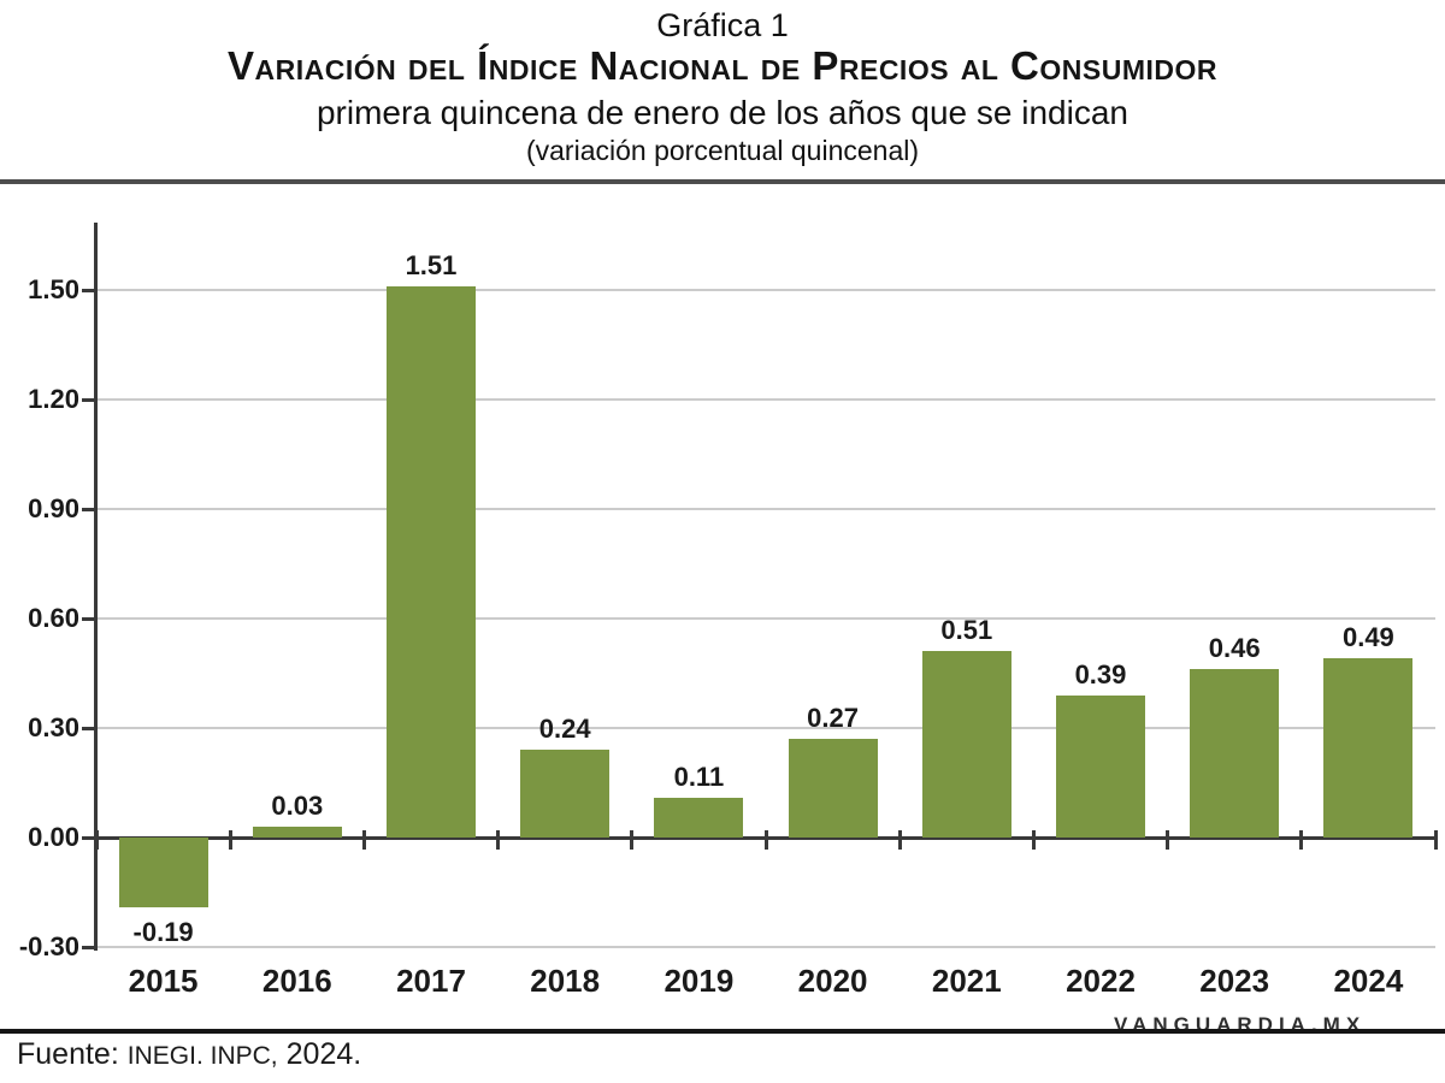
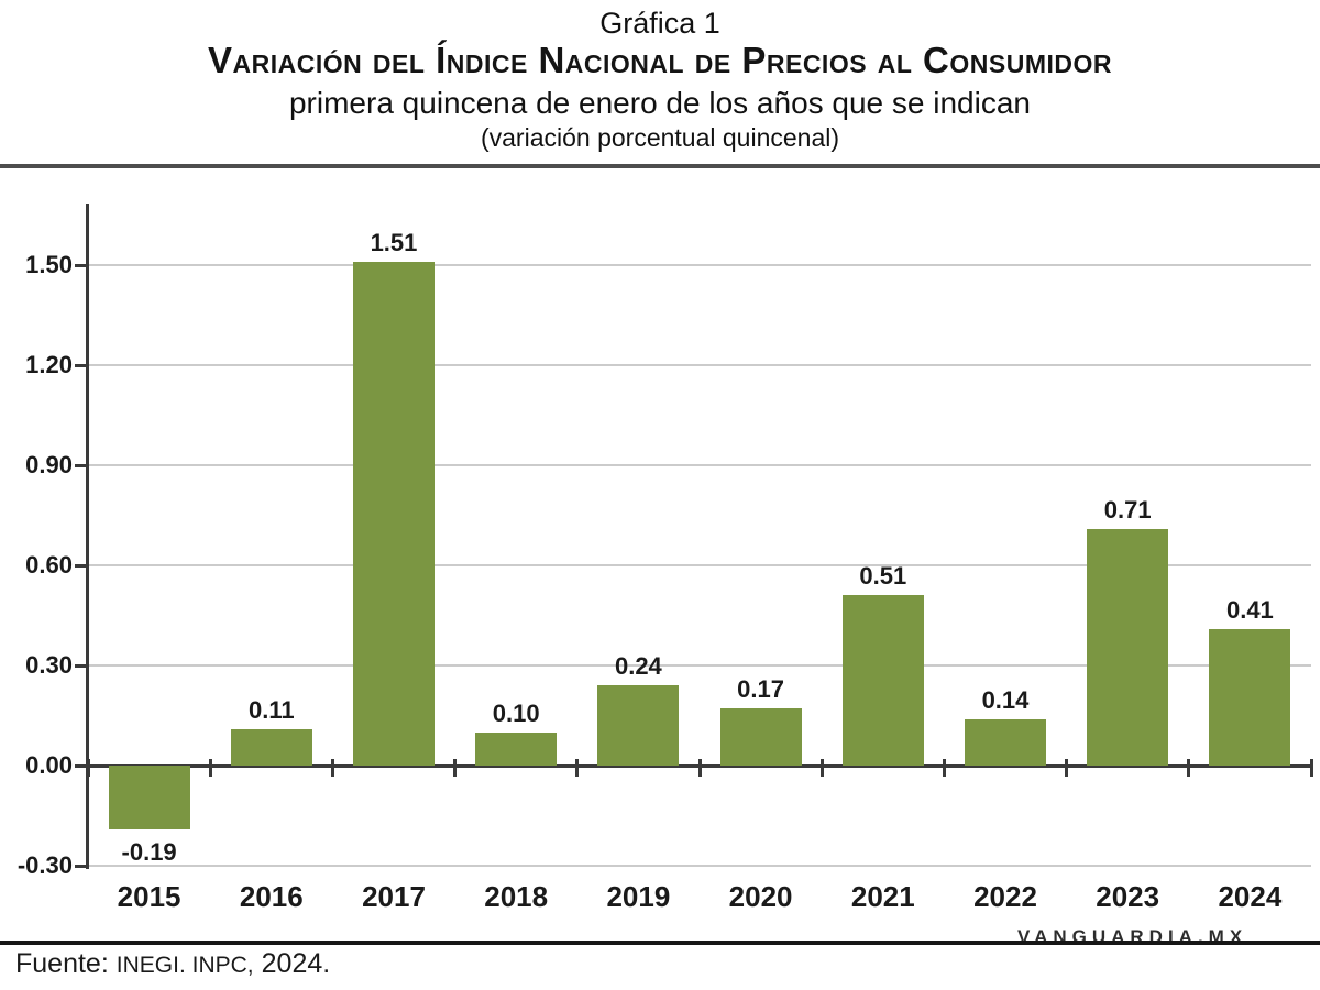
2016: 0.03 -> 0.11
2018: 0.24 -> 0.10
2019: 0.11 -> 0.24
2020: 0.27 -> 0.17
2022: 0.39 -> 0.14
2023: 0.46 -> 0.71
2024: 0.49 -> 0.41
